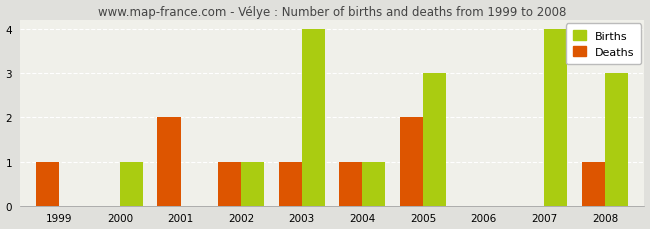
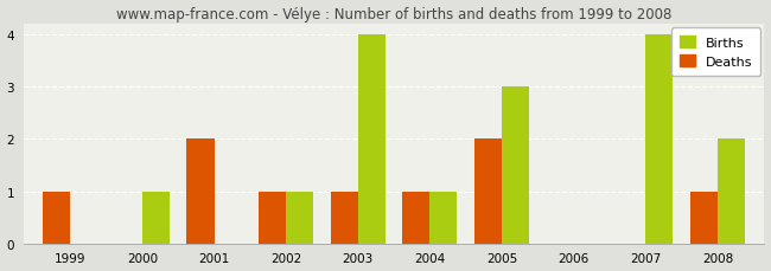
Births/2008: 3 -> 2
